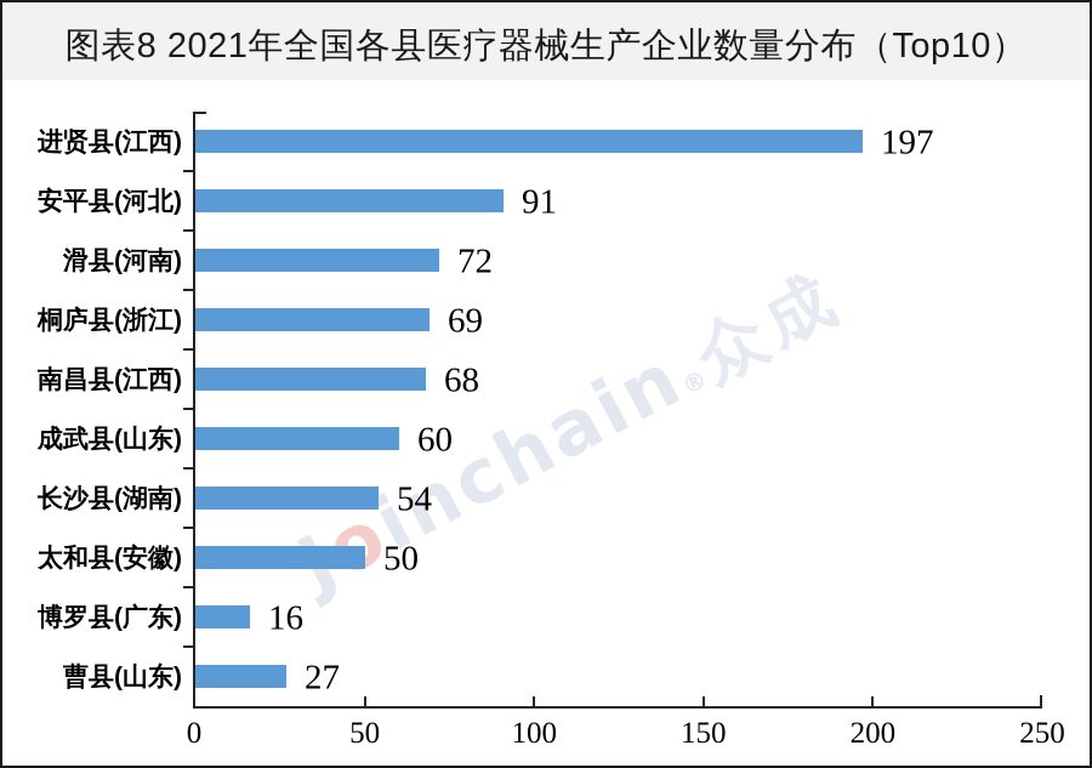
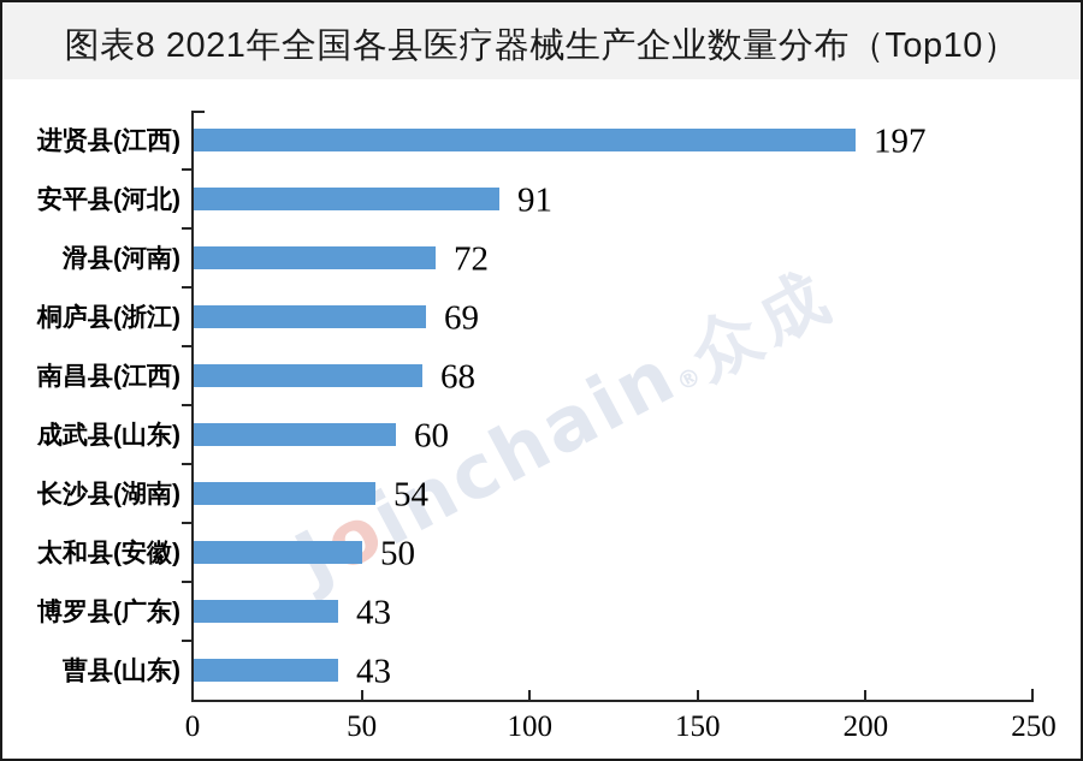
博罗县(广东): 16 -> 43
曹县(山东): 27 -> 43
